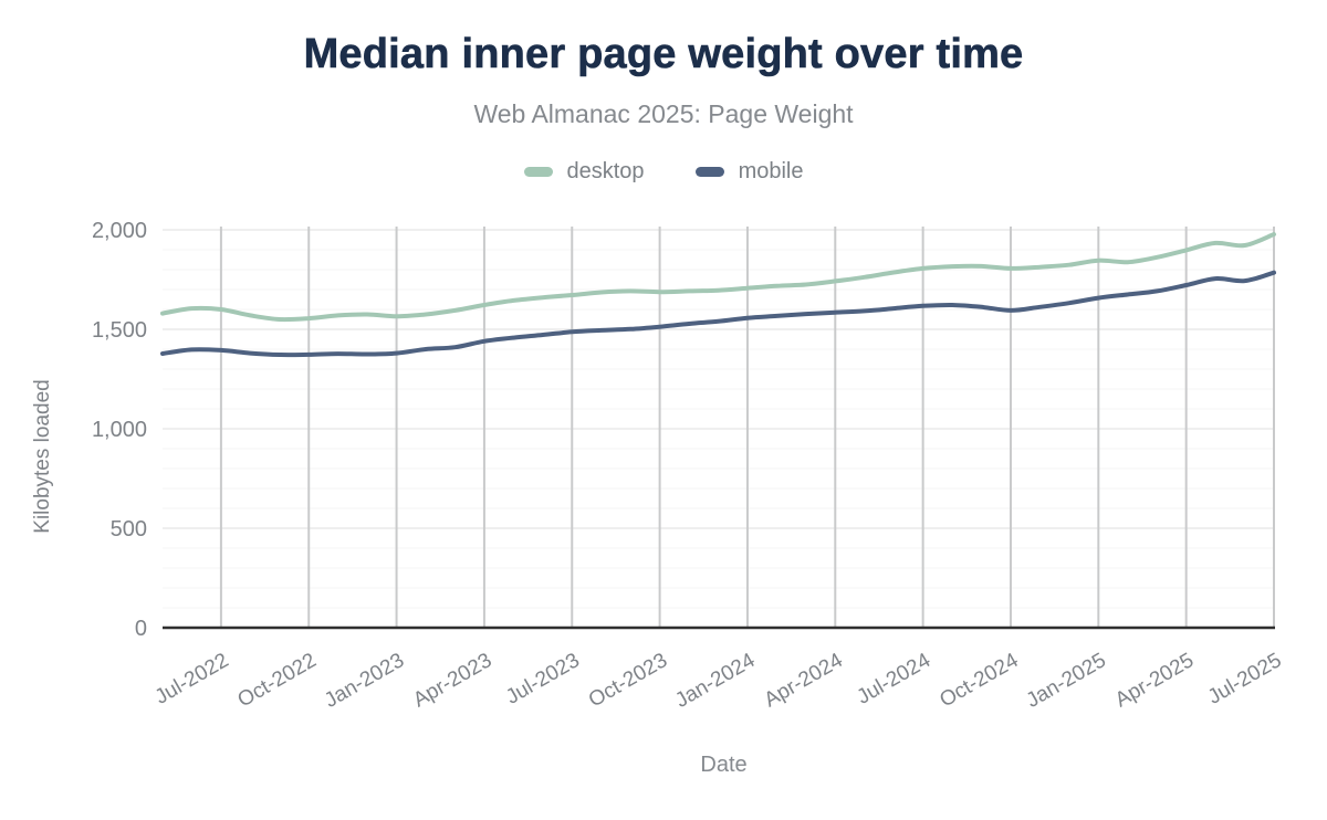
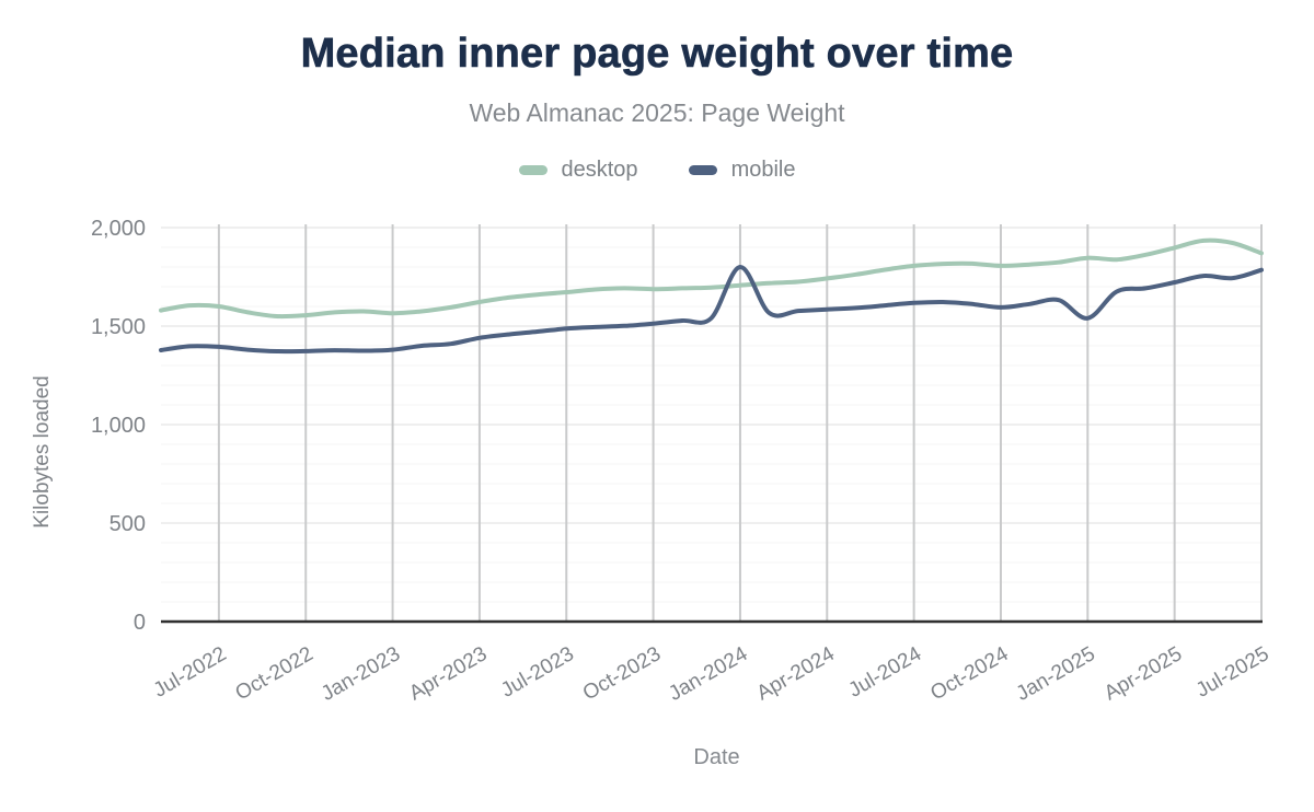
mobile/Jan-2024: 1560 -> 1800
mobile/Jan-2025: 1660 -> 1540
desktop/Jul-2025: 1980 -> 1870
